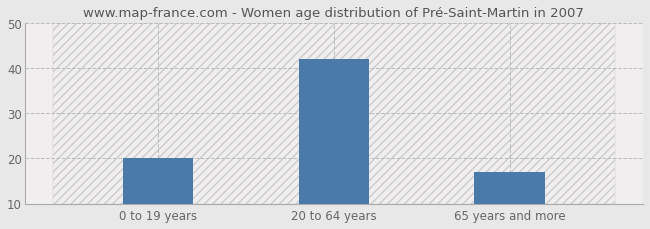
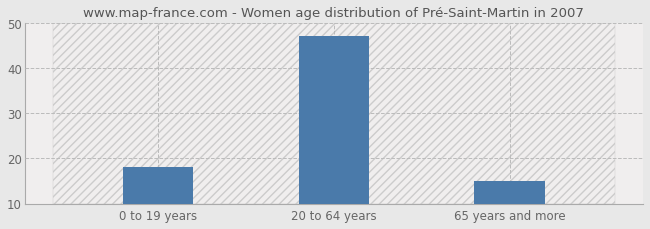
0 to 19 years: 20 -> 18
20 to 64 years: 42 -> 47
65 years and more: 17 -> 15
